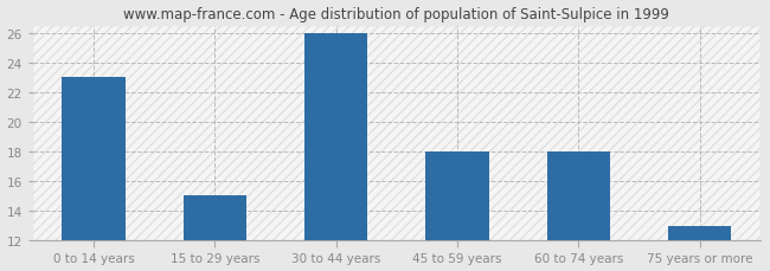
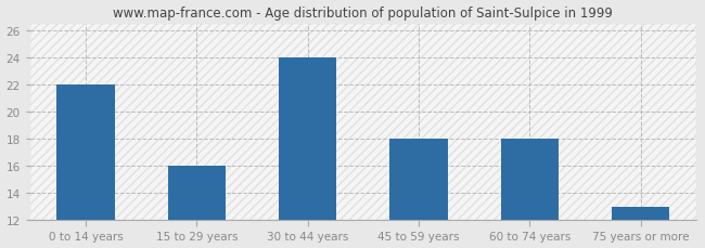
0 to 14 years: 23 -> 22
15 to 29 years: 15 -> 16
30 to 44 years: 26 -> 24
